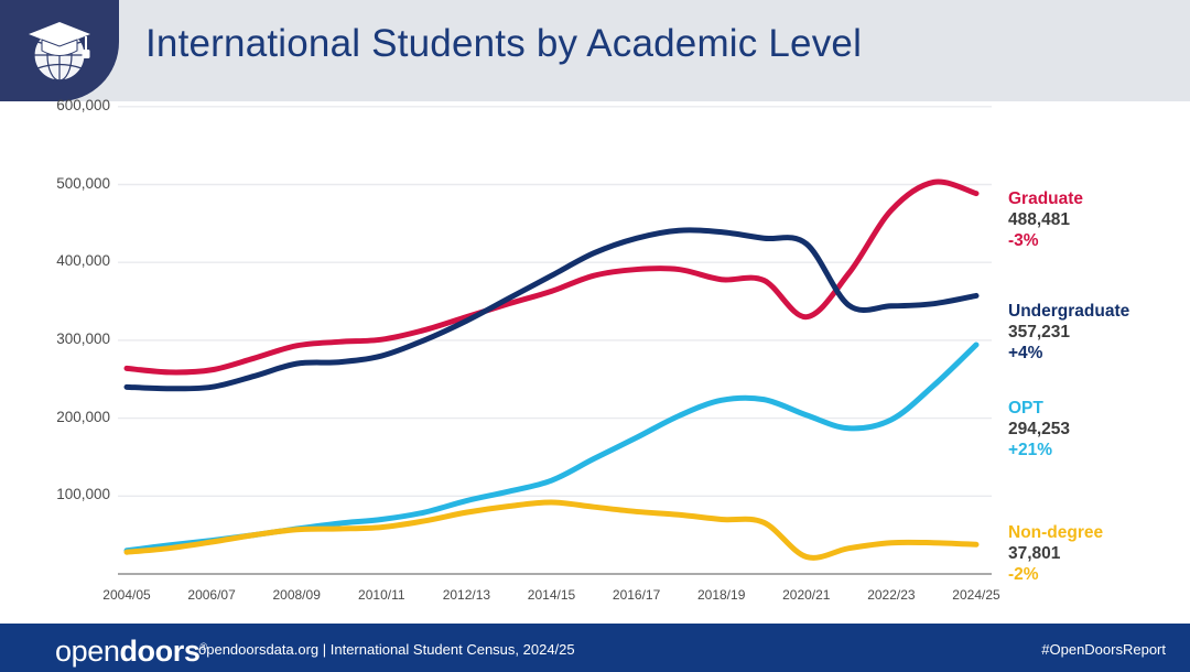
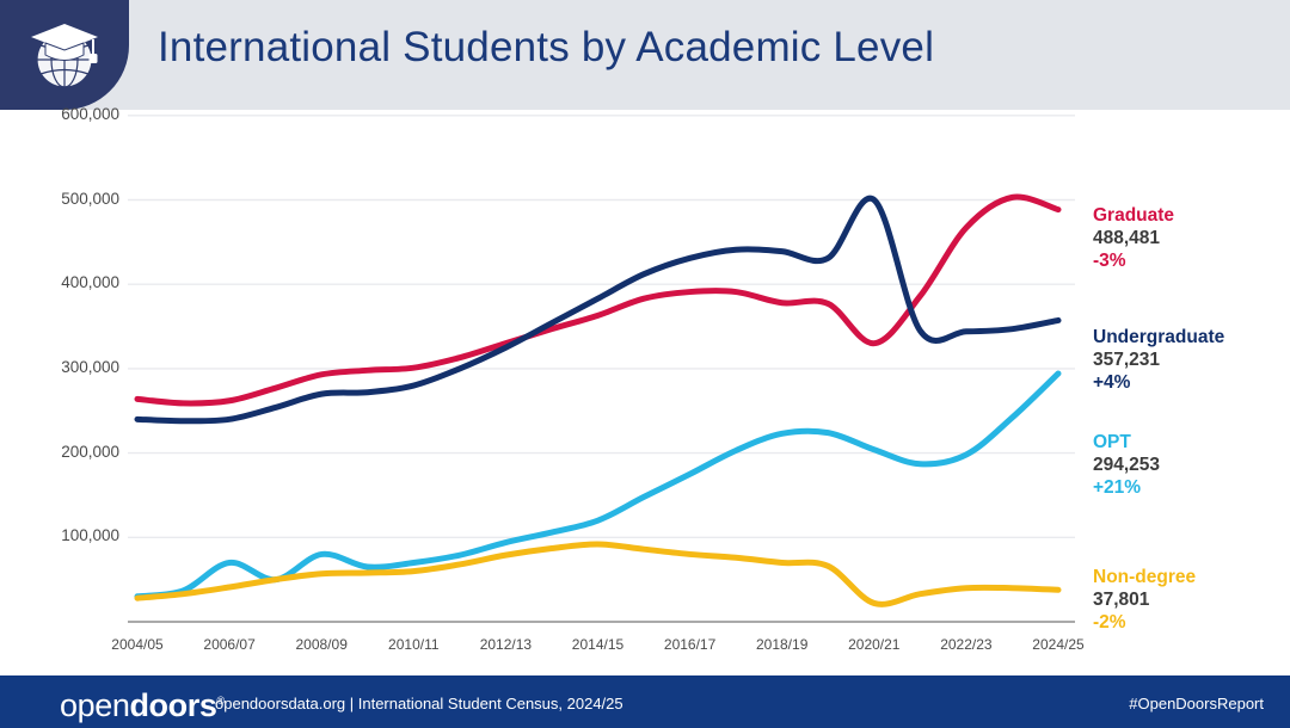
OPT/2006/07: 40000 -> 70000
OPT/2008/09: 60000 -> 80000
Undergraduate/2020/21: 420000 -> 500000
